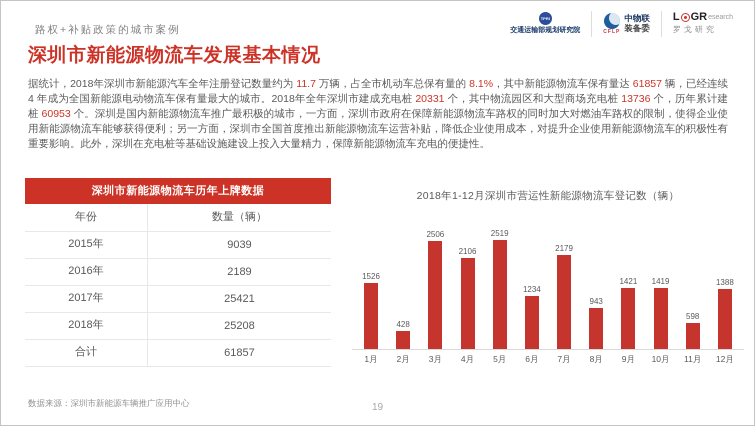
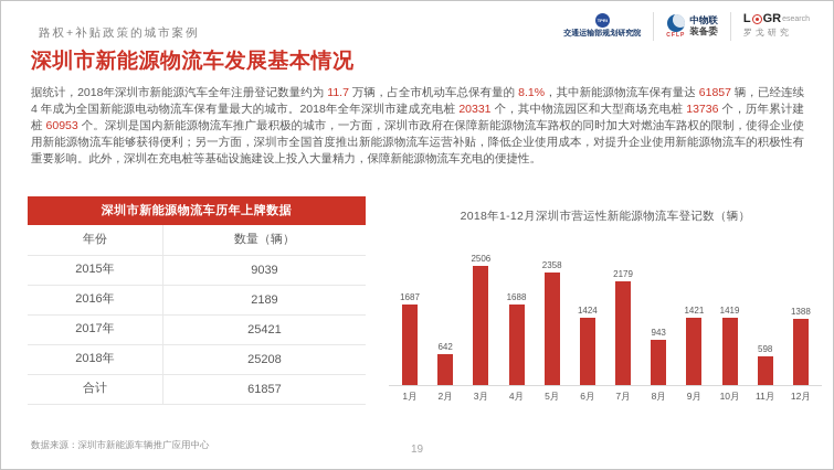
1月: 1526 -> 1687
2月: 428 -> 642
4月: 2106 -> 1688
5月: 2519 -> 2358
6月: 1234 -> 1424
